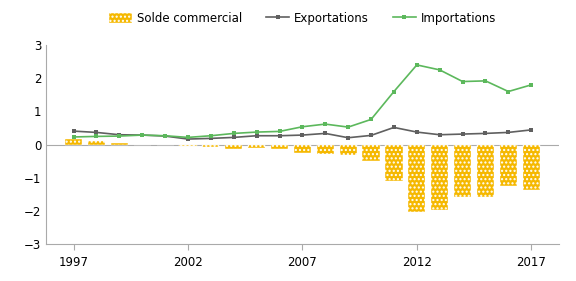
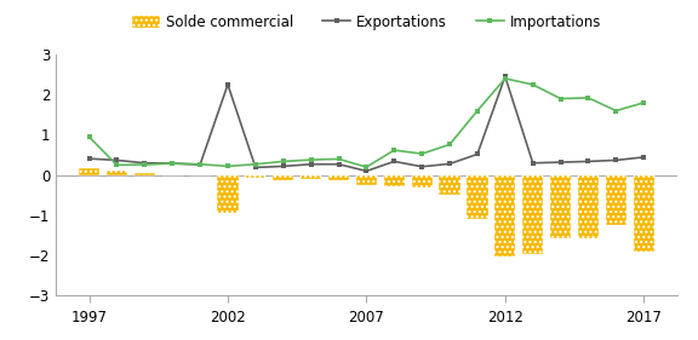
Importations/1997: 0.23 -> 0.95
Exportations/2002: 0.17 -> 2.25
Solde commercial/2002: -0.05 -> -0.95
Exportations/2007: 0.29 -> 0.10
Importations/2007: 0.54 -> 0.20
Exportations/2012: 0.38 -> 2.45
Solde commercial/2017: -1.35 -> -1.90
